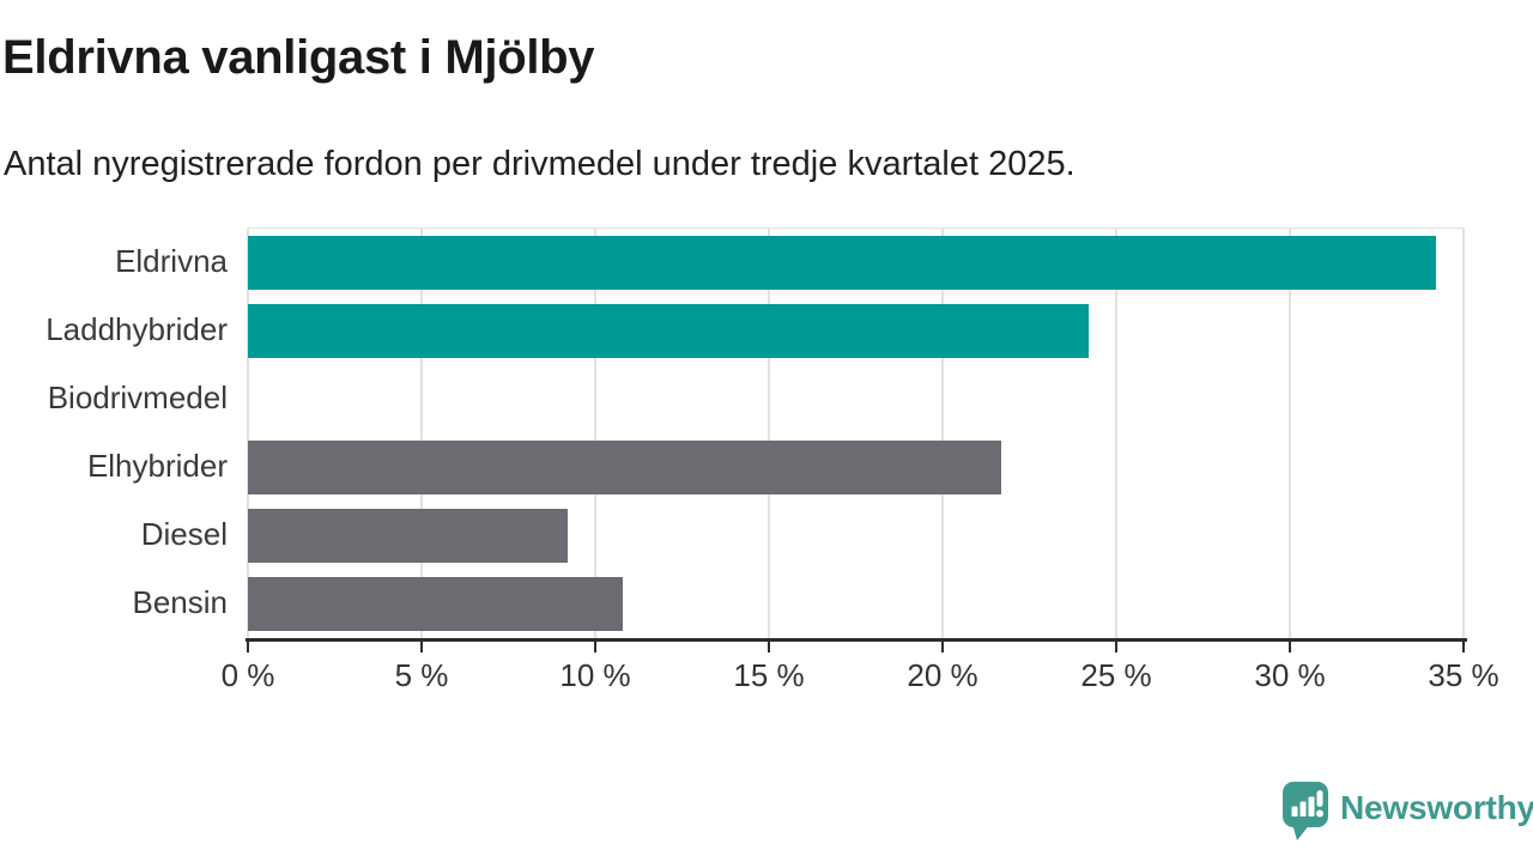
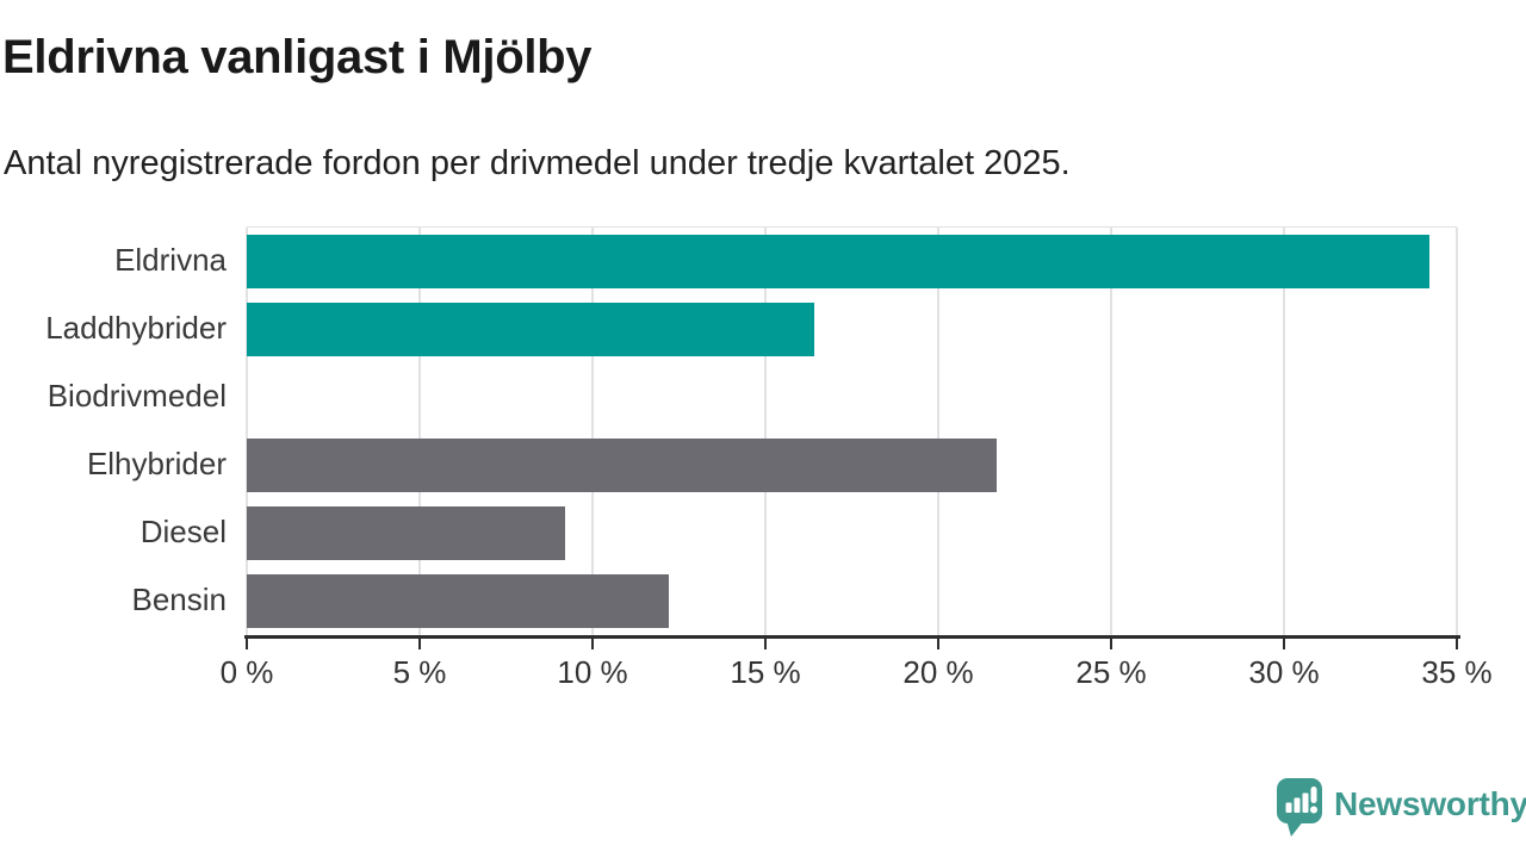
Laddhybrider: 24.2% -> 16.4%
Bensin: 10.8% -> 12.2%
